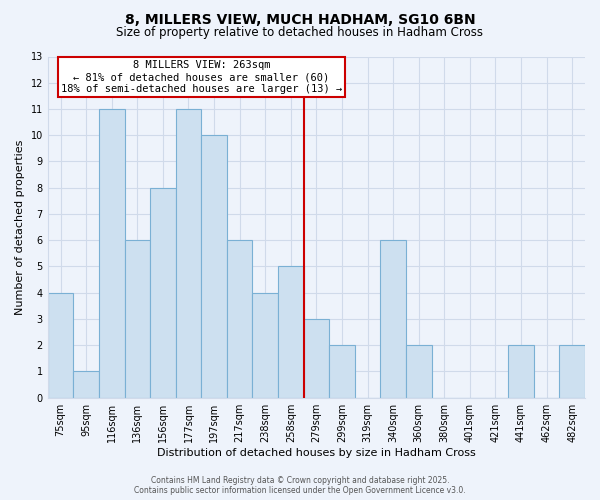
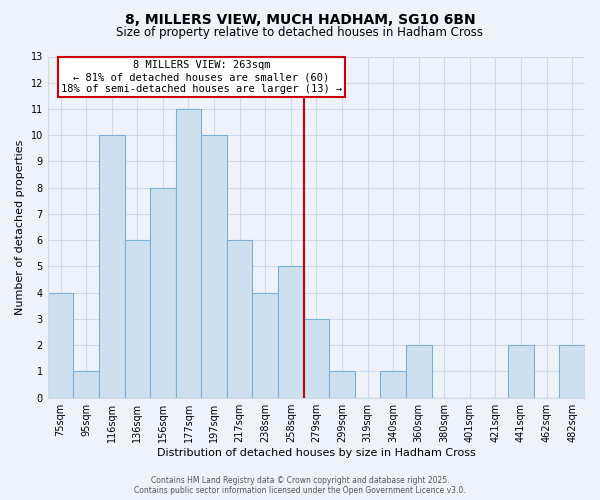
116sqm: 11 -> 10
299sqm: 2 -> 1
340sqm: 6 -> 1
